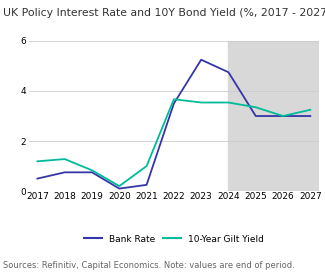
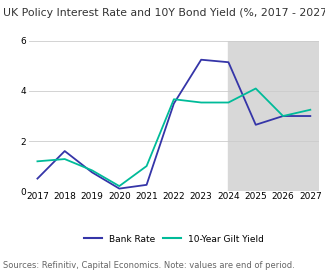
Bank Rate/2018: 0.75 -> 1.60
Bank Rate/2024: 4.75 -> 5.15
Bank Rate/2025: 3.00 -> 2.65
10-Year Gilt Yield/2025: 3.35 -> 4.10
